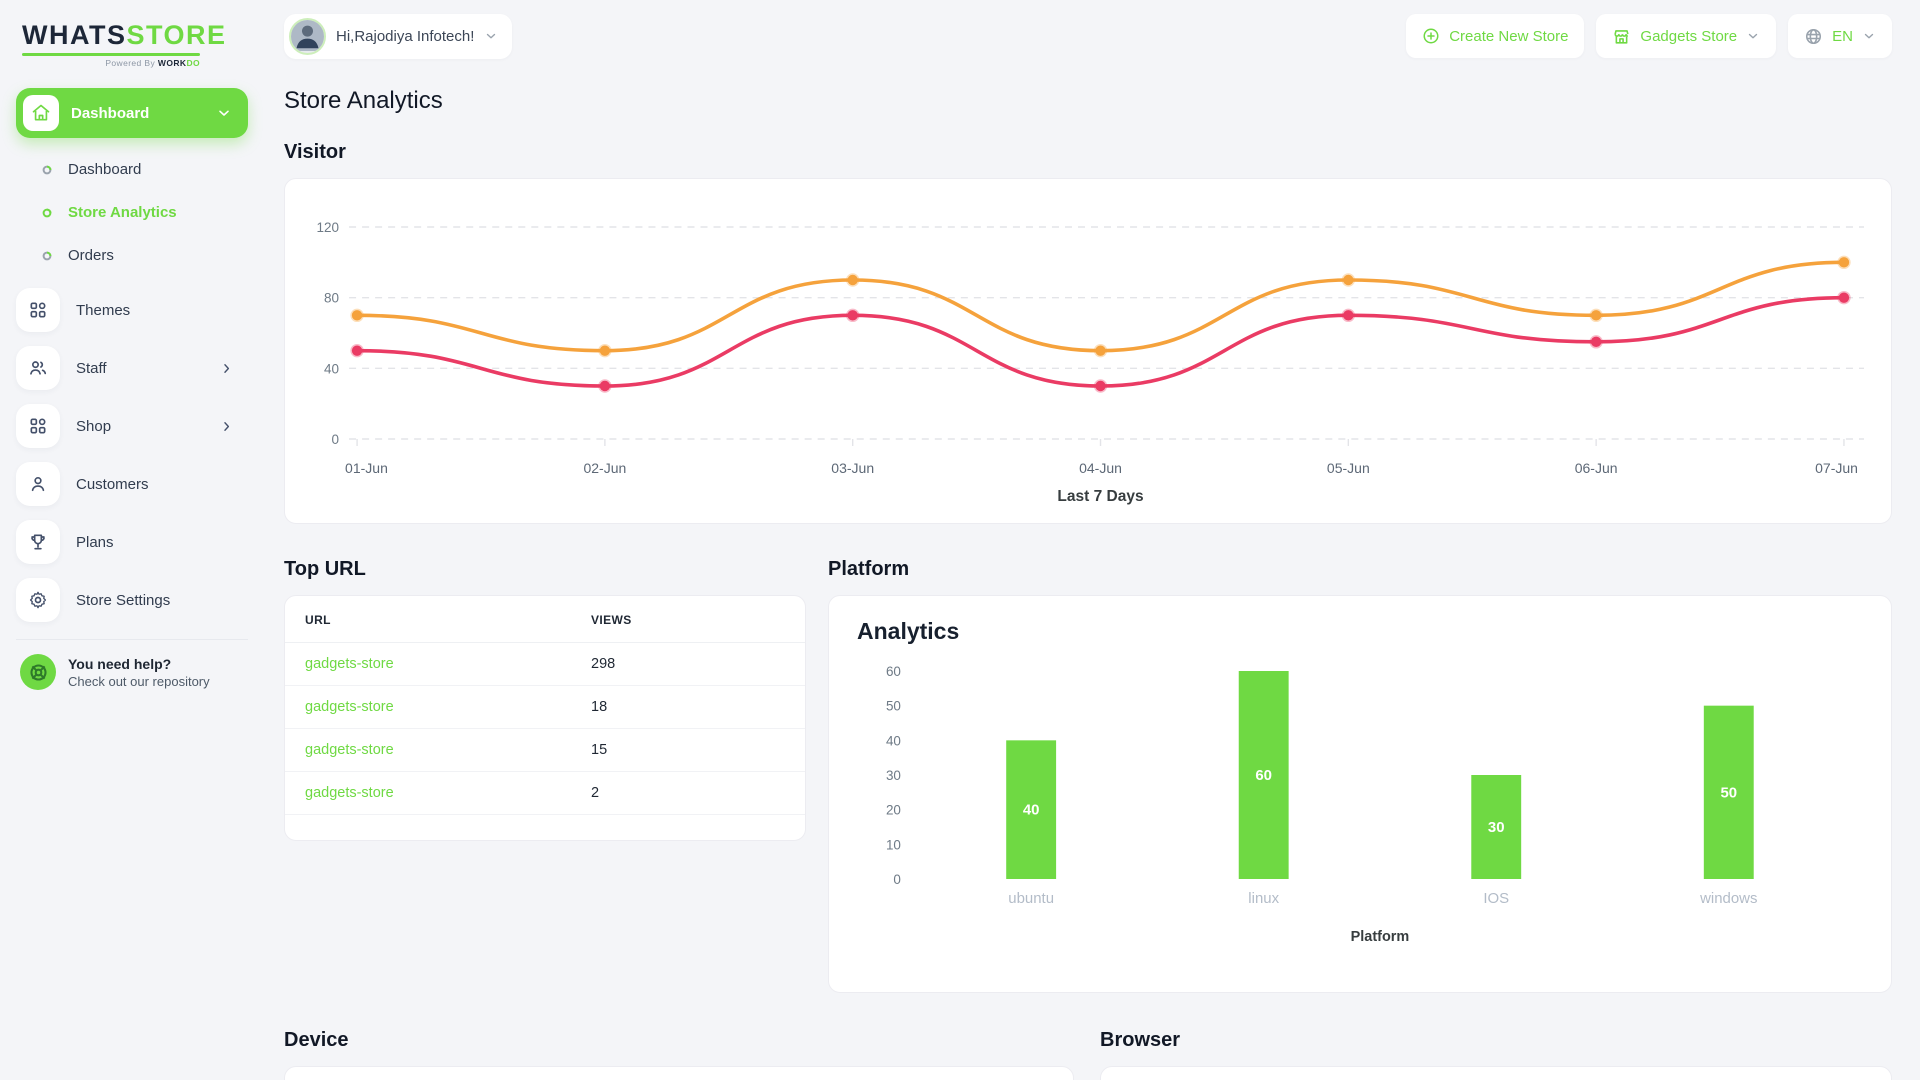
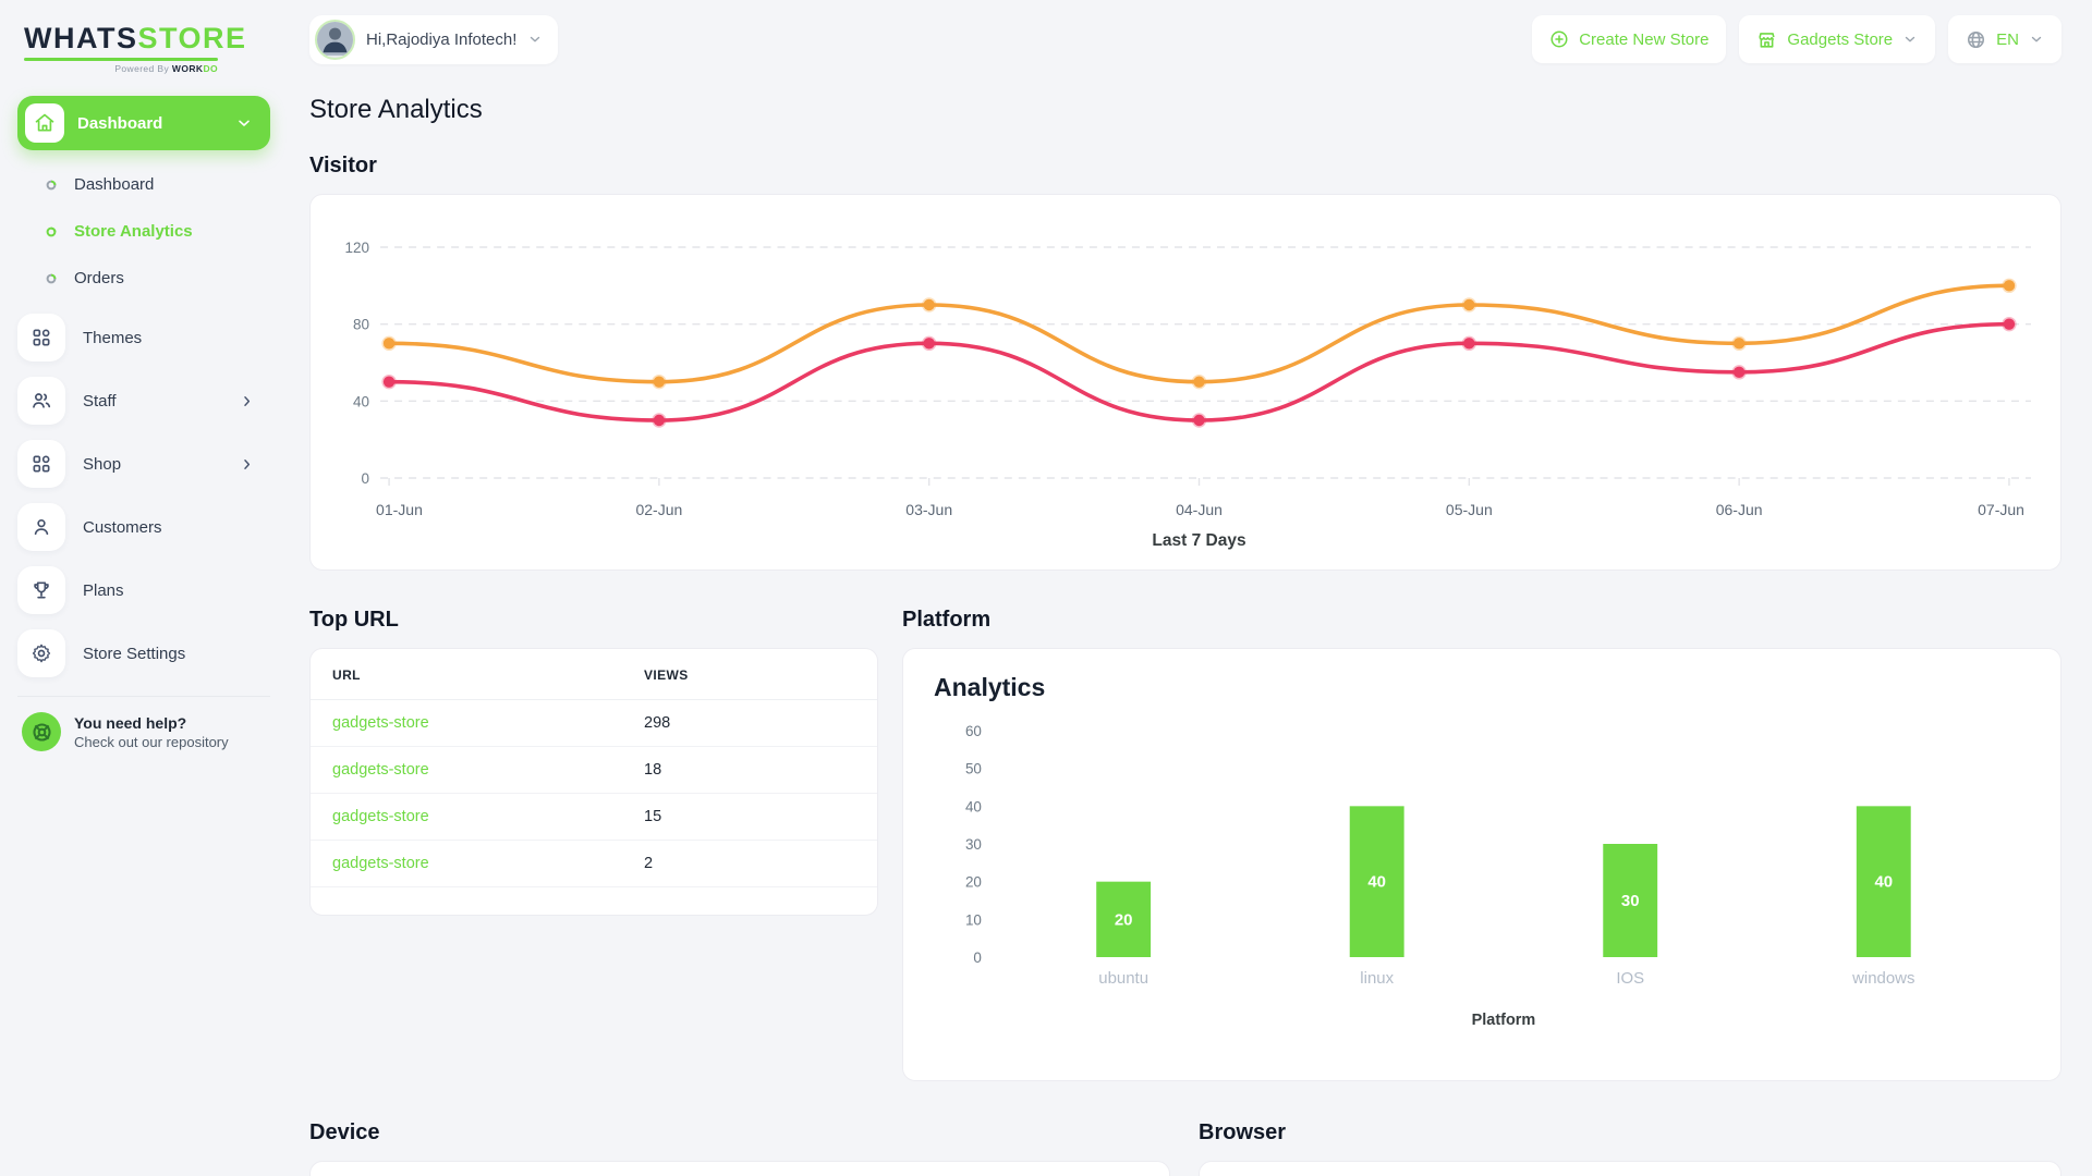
Analytics/ubuntu: 40 -> 20
Analytics/linux: 60 -> 40
Analytics/windows: 50 -> 40
